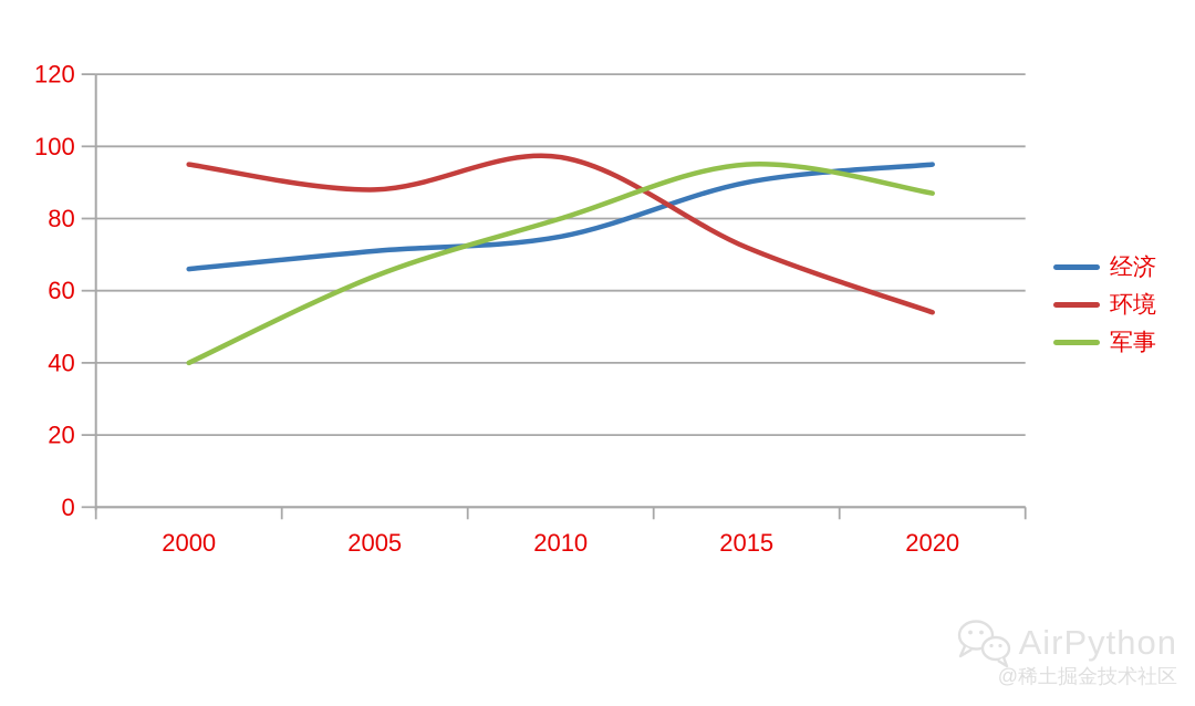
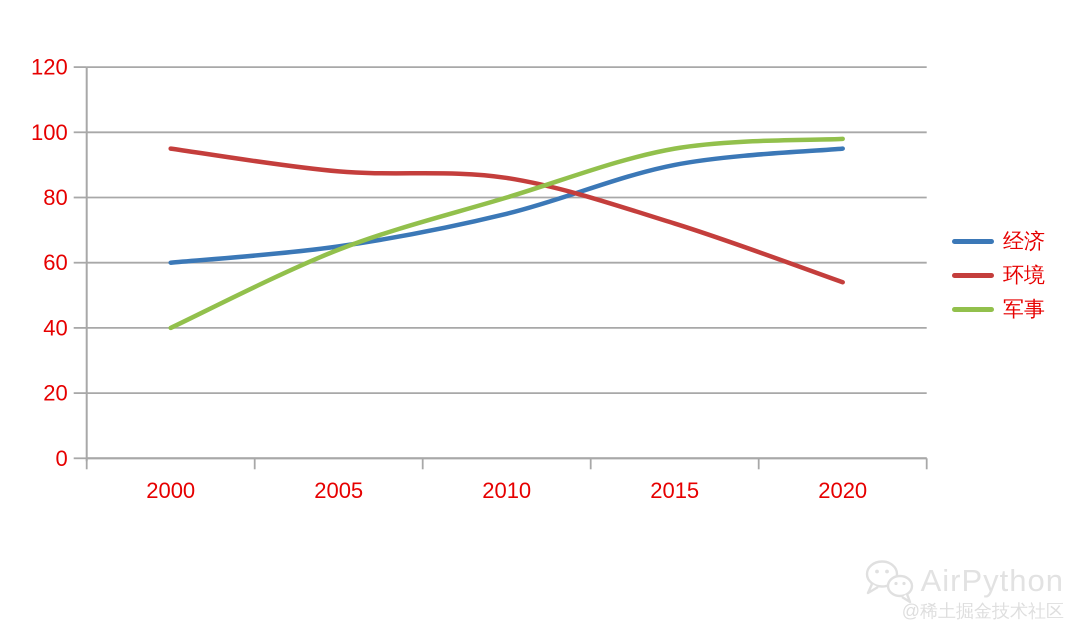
经济/2000: 66 -> 60
经济/2005: 71 -> 65
环境/2010: 97 -> 86
军事/2020: 87 -> 98
